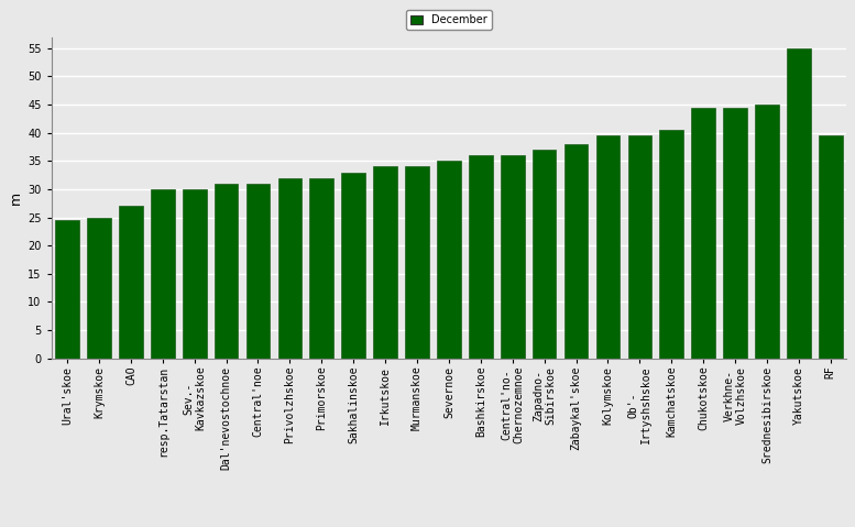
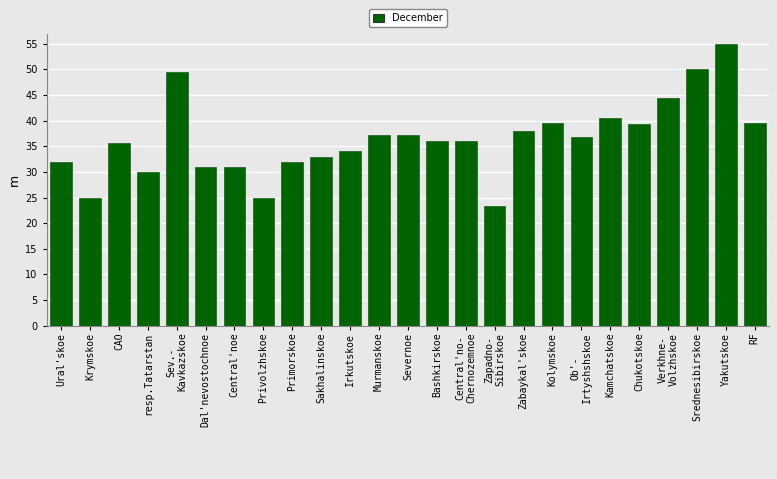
Ural'skoe: 24.5 -> 32.0
CAO: 27.0 -> 35.6
Sev.- Kavkazskoe: 30.0 -> 49.4
Privolzhskoe: 32.0 -> 25.0
Murmanskoe: 34.0 -> 37.2
Severnoe: 35.0 -> 37.2
Zapadno- Sibirskoe: 37.0 -> 23.4
Ob'- Irtyshshskoe: 39.5 -> 36.8
Chukotskoe: 44.5 -> 39.4
Srednesibirskoe: 45.0 -> 50.0
